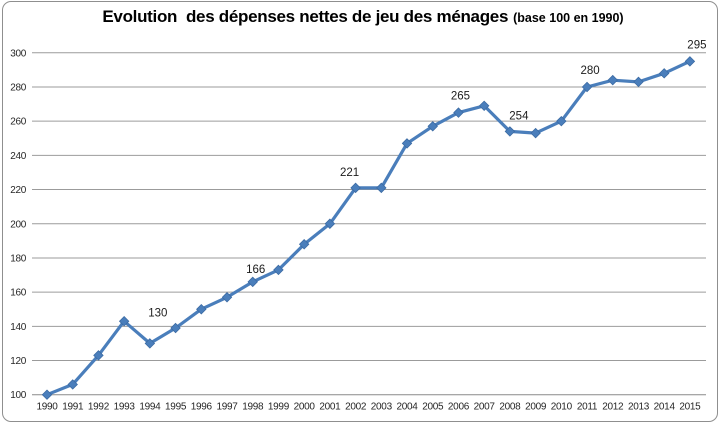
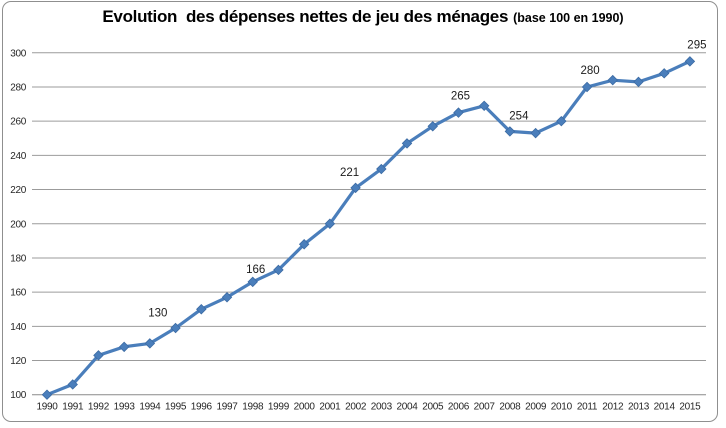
1993: 143 -> 128
2003: 221 -> 232
